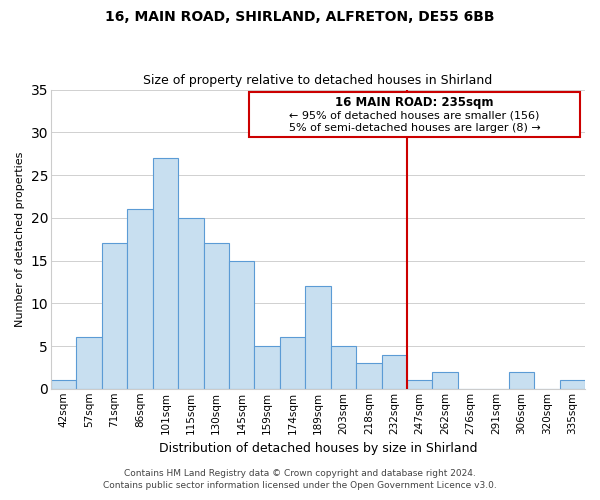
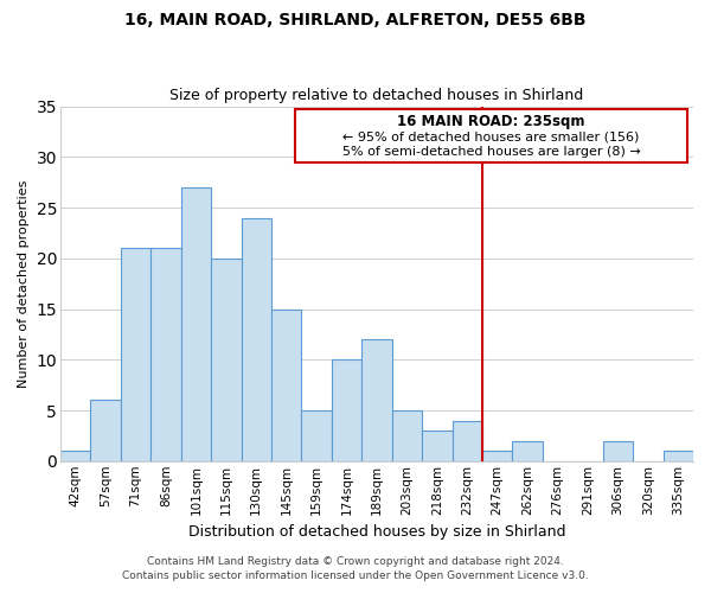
71sqm: 17 -> 21
130sqm: 17 -> 24
174sqm: 6 -> 10
